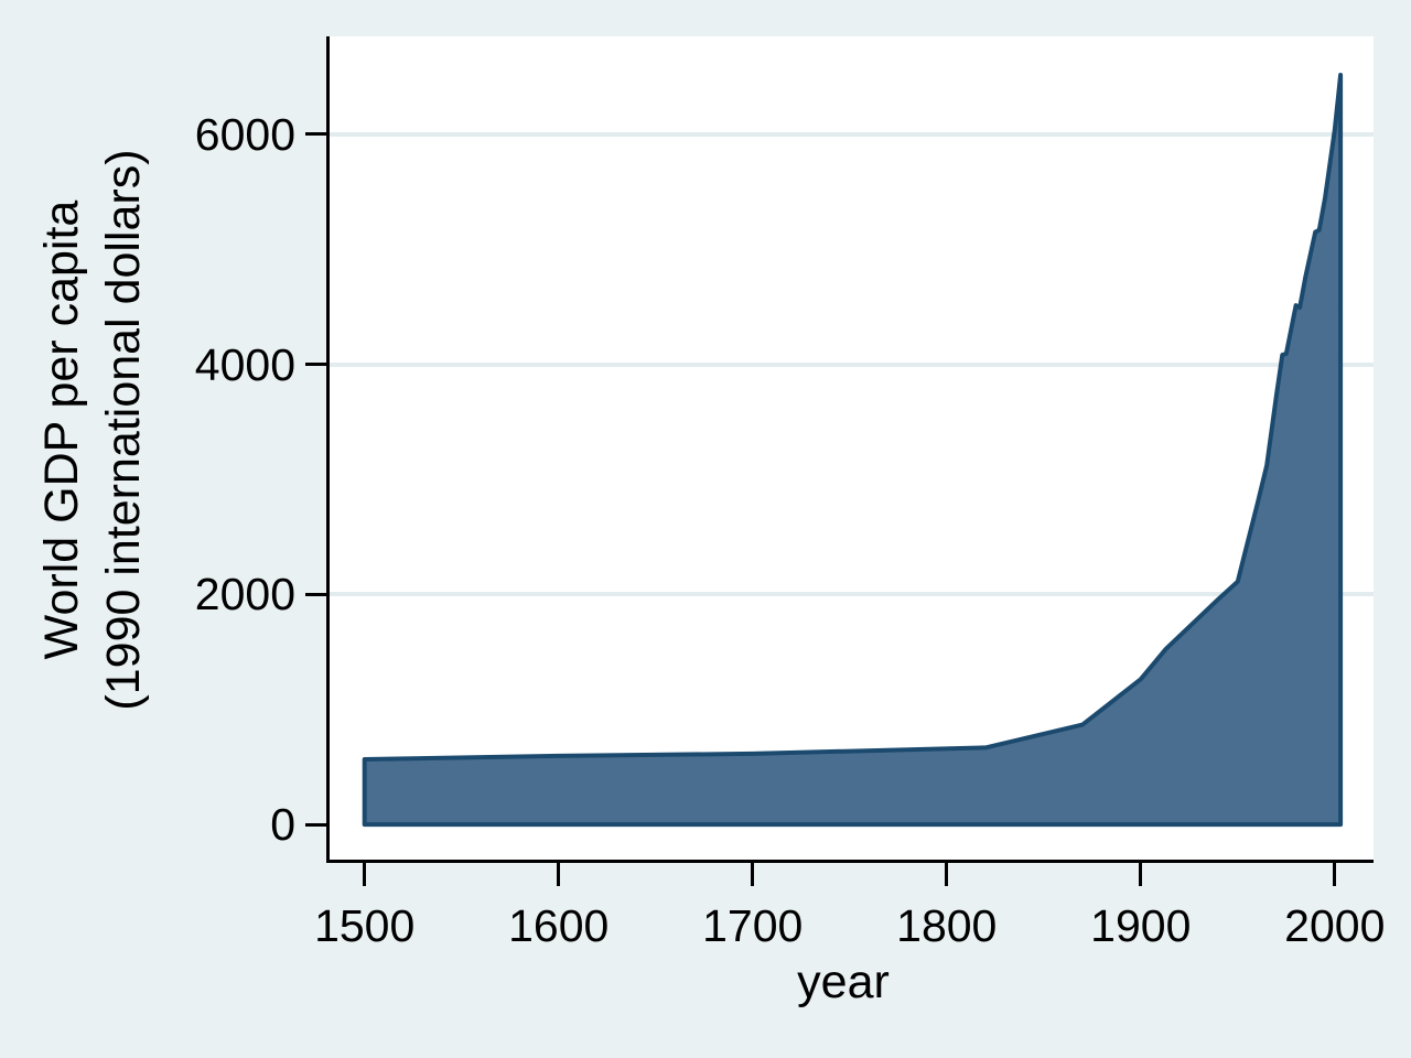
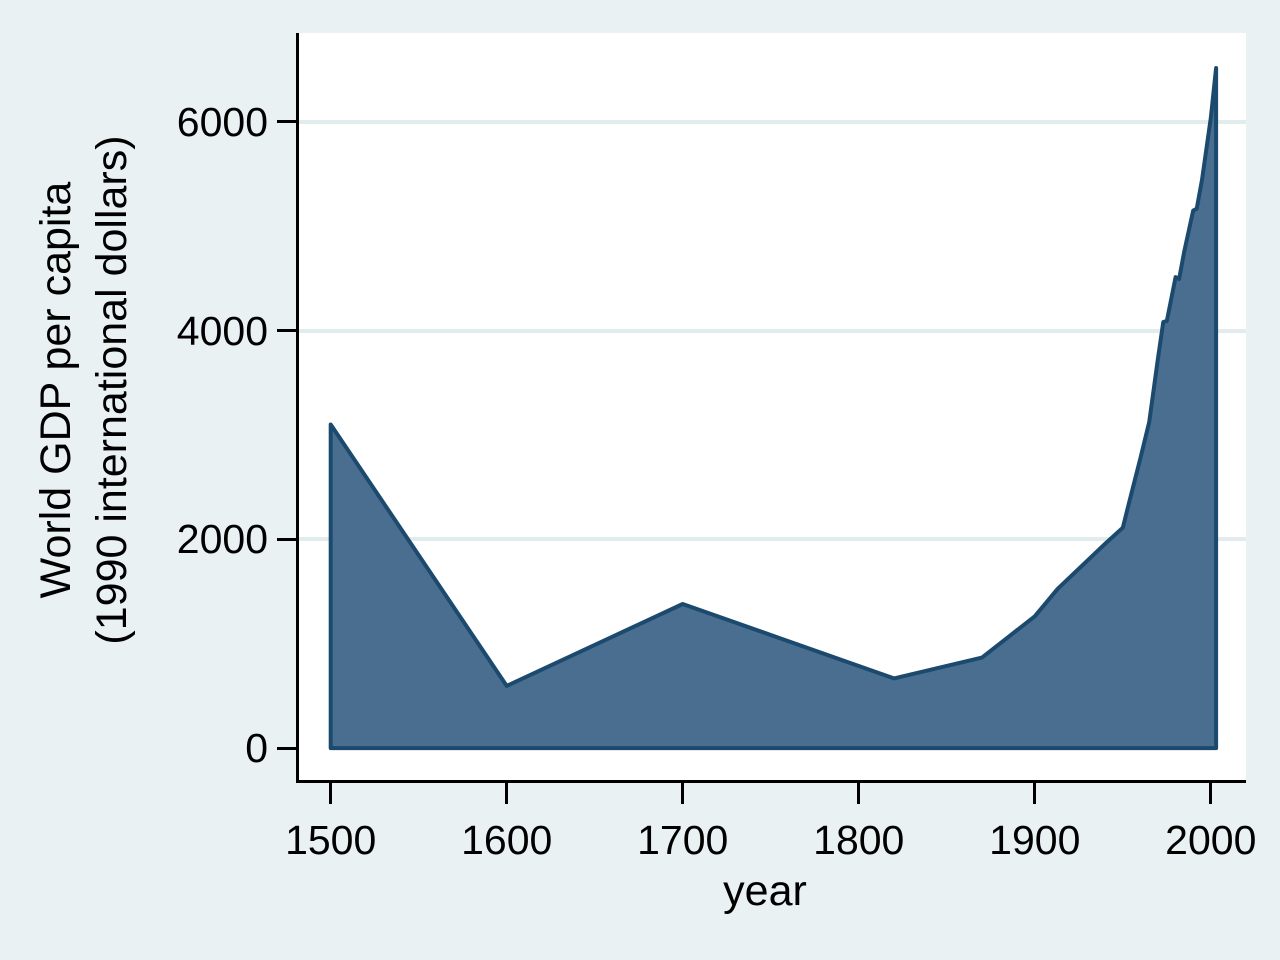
1500: 570 -> 3100
1700: 620 -> 1380
